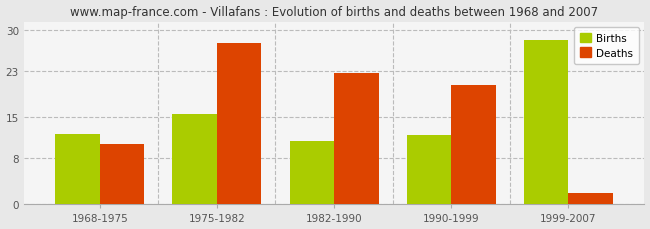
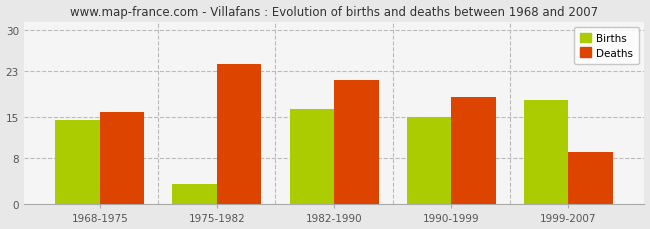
Births/1968-1975: 12.2 -> 14.5
Deaths/1968-1975: 10.4 -> 16.0
Births/1975-1982: 15.6 -> 3.5
Deaths/1975-1982: 27.8 -> 24.2
Births/1982-1990: 11.0 -> 16.5
Deaths/1982-1990: 22.6 -> 21.5
Births/1990-1999: 12.0 -> 15.0
Deaths/1990-1999: 20.6 -> 18.5
Births/1999-2007: 28.4 -> 18.0
Deaths/1999-2007: 2.0 -> 9.0
